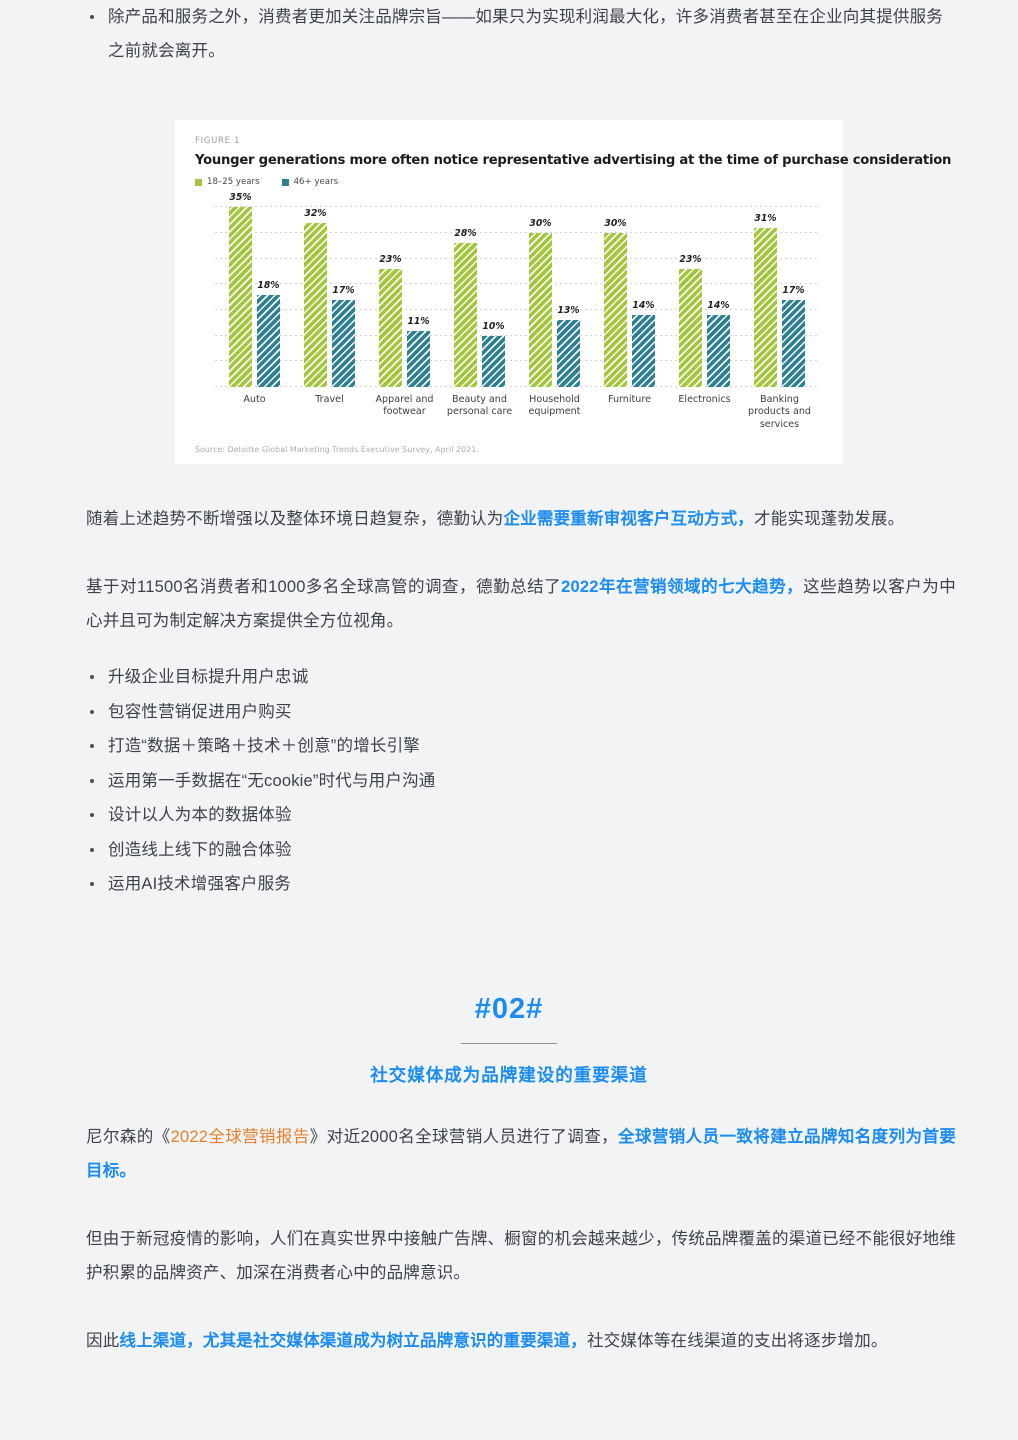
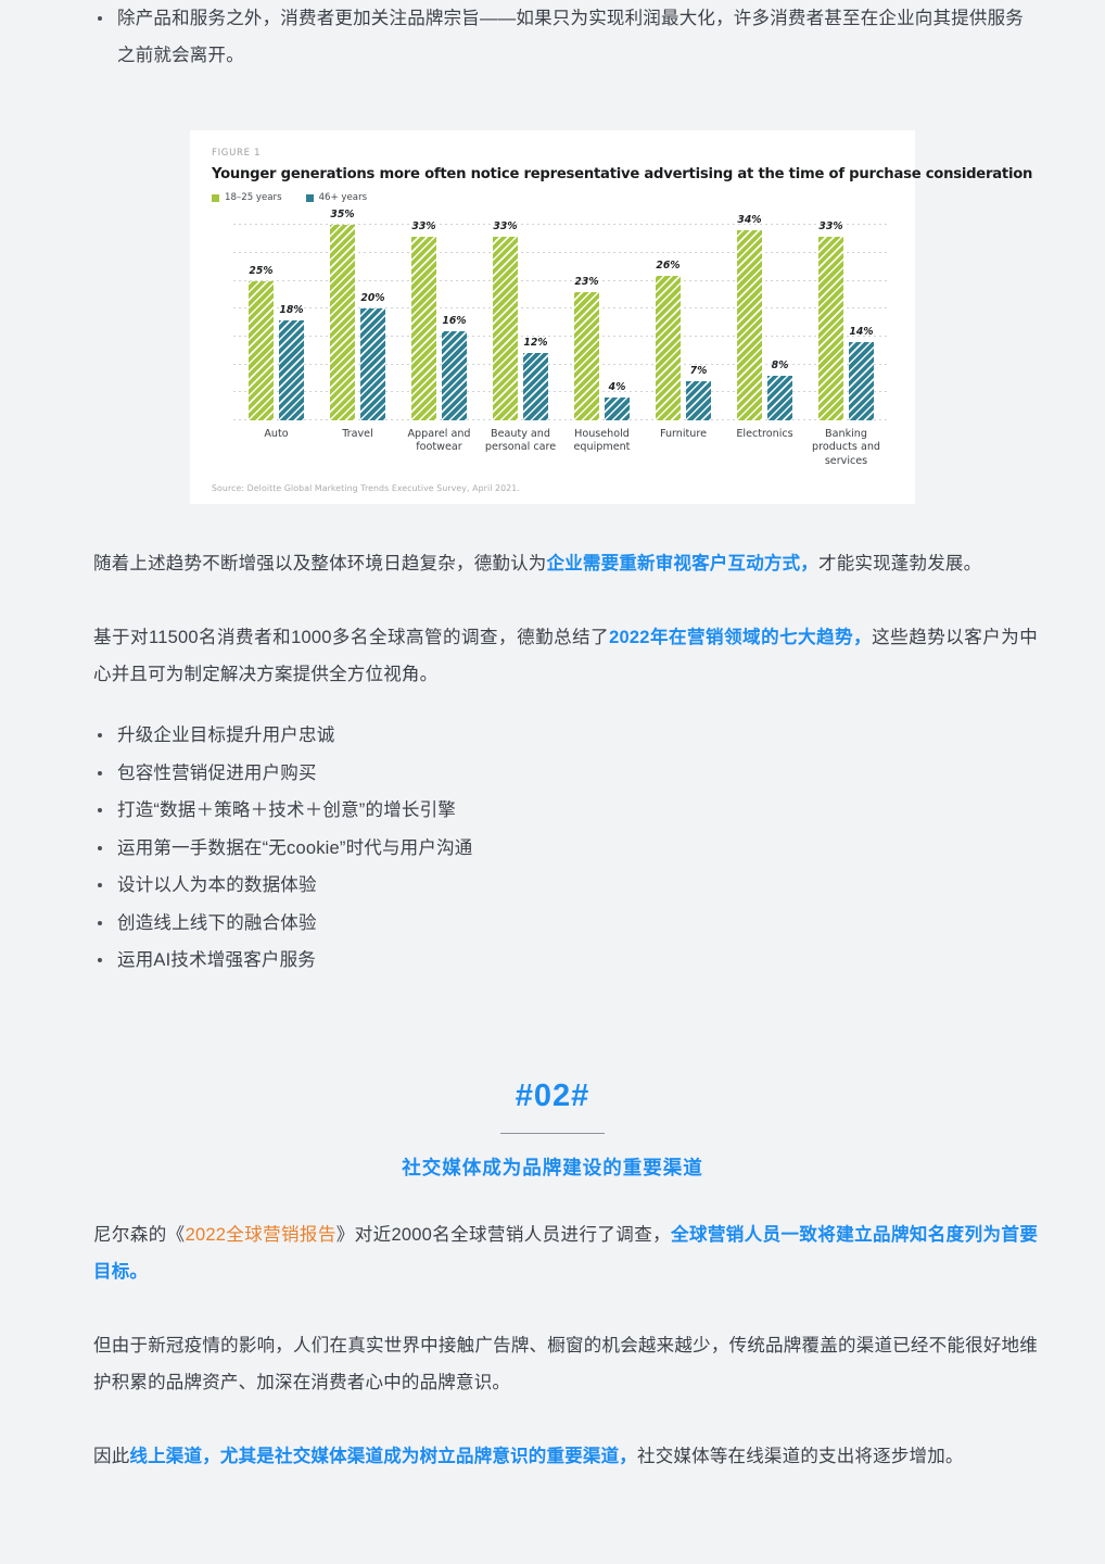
18–25 years/Auto: 35% -> 25%
18–25 years/Travel: 32% -> 35%
46+ years/Travel: 17% -> 20%
18–25 years/Apparel and footwear: 23% -> 33%
46+ years/Apparel and footwear: 11% -> 16%
18–25 years/Beauty and personal care: 28% -> 33%
46+ years/Beauty and personal care: 10% -> 12%
18–25 years/Household equipment: 30% -> 23%
46+ years/Household equipment: 13% -> 4%
18–25 years/Furniture: 30% -> 26%
46+ years/Furniture: 14% -> 7%
18–25 years/Electronics: 23% -> 34%
46+ years/Electronics: 14% -> 8%
18–25 years/Banking products and services: 31% -> 33%
46+ years/Banking products and services: 17% -> 14%
